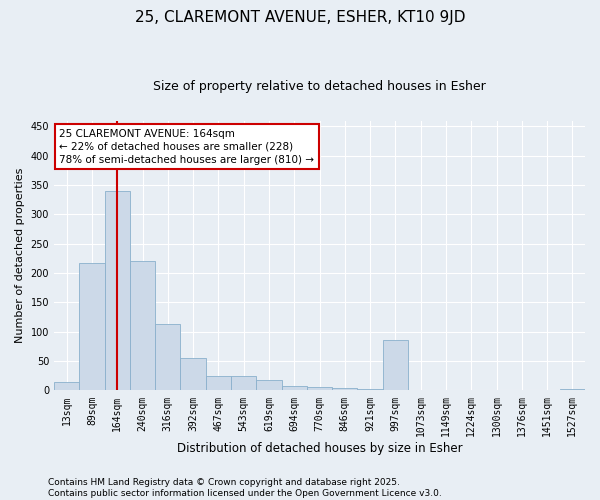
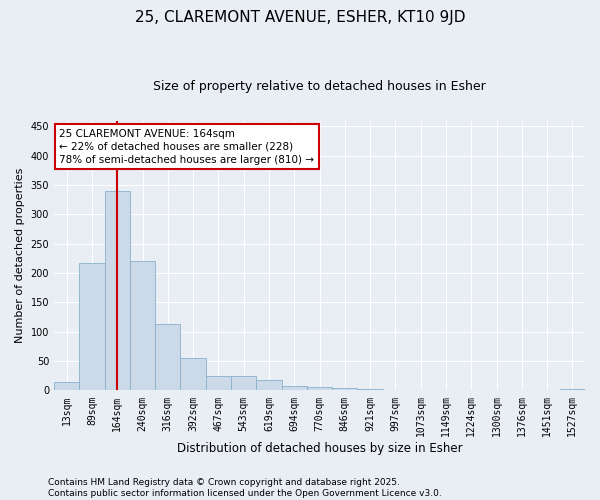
997sqm: 86 -> 1
